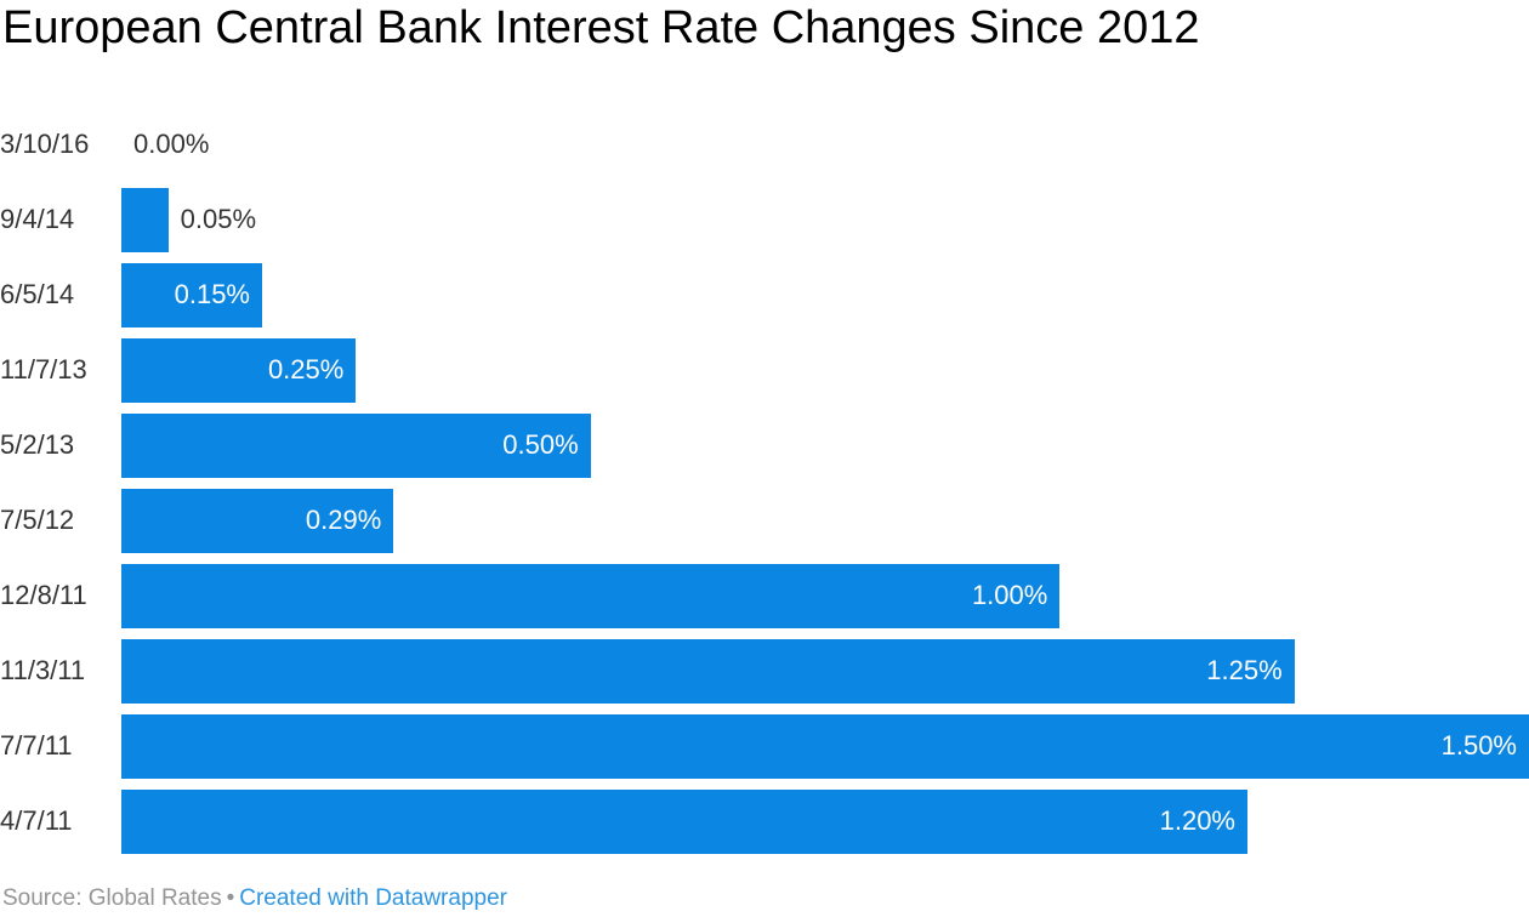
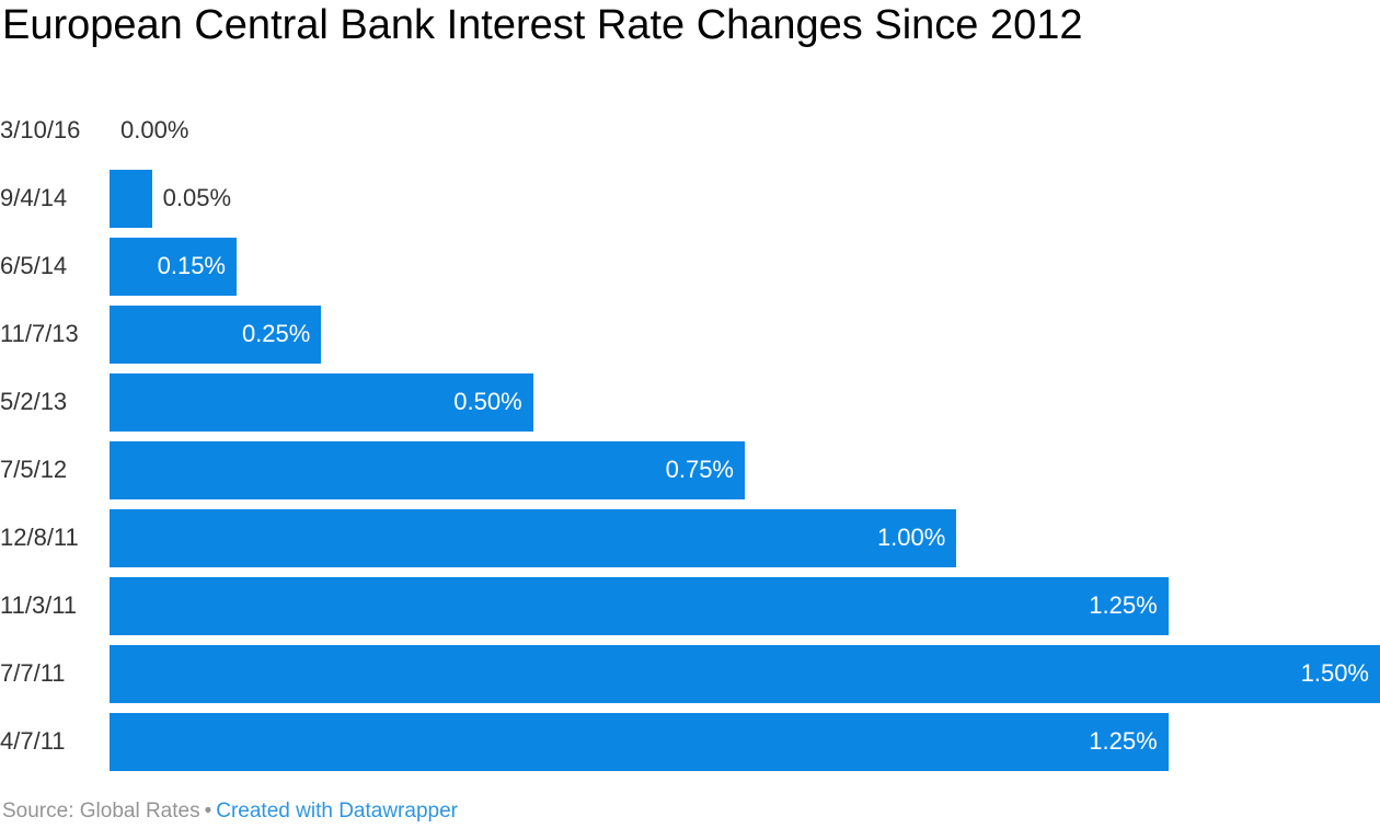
7/5/12: 0.29% -> 0.75%
4/7/11: 1.20% -> 1.25%
